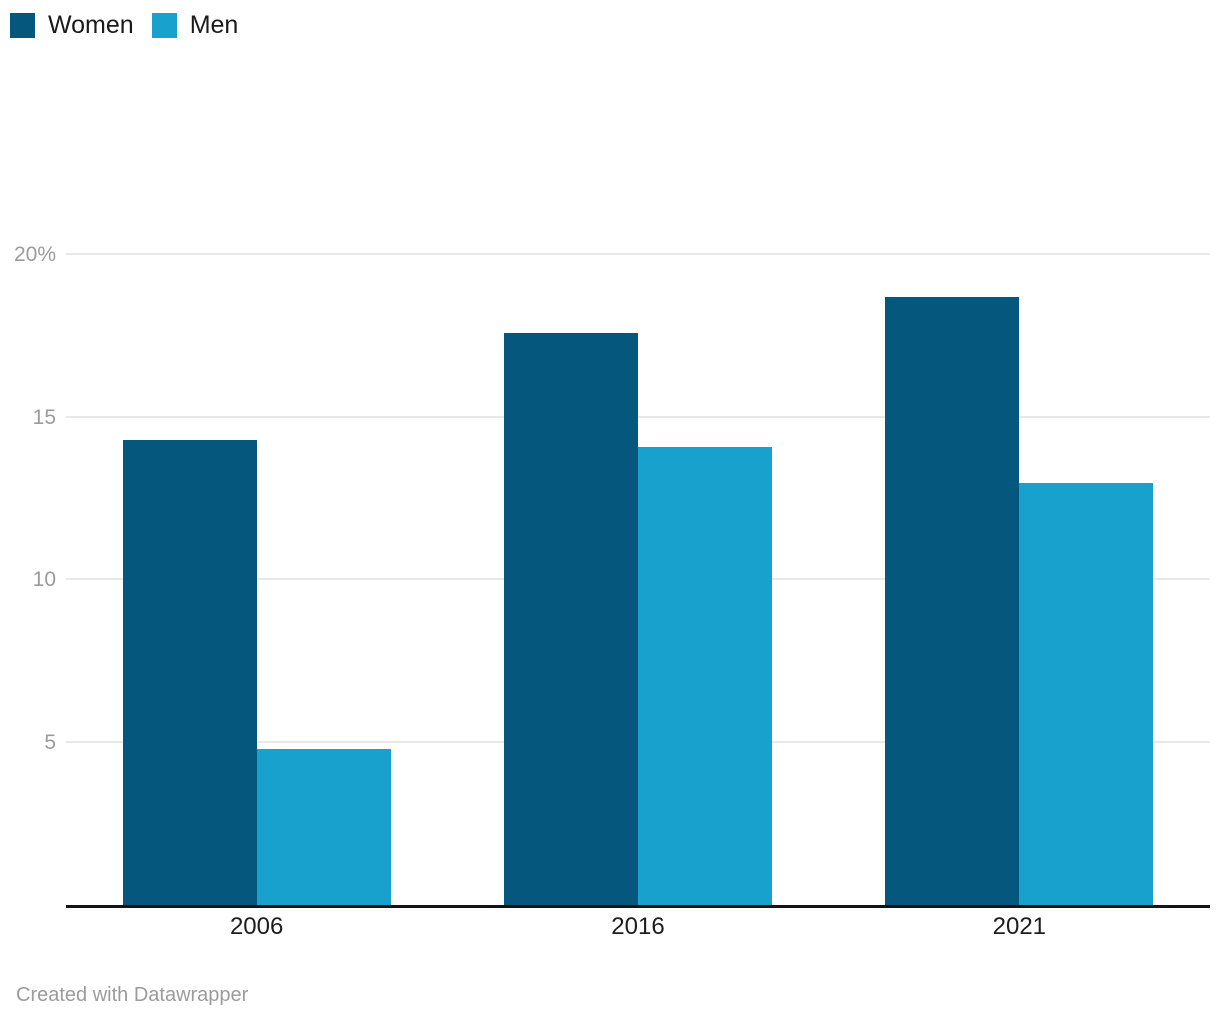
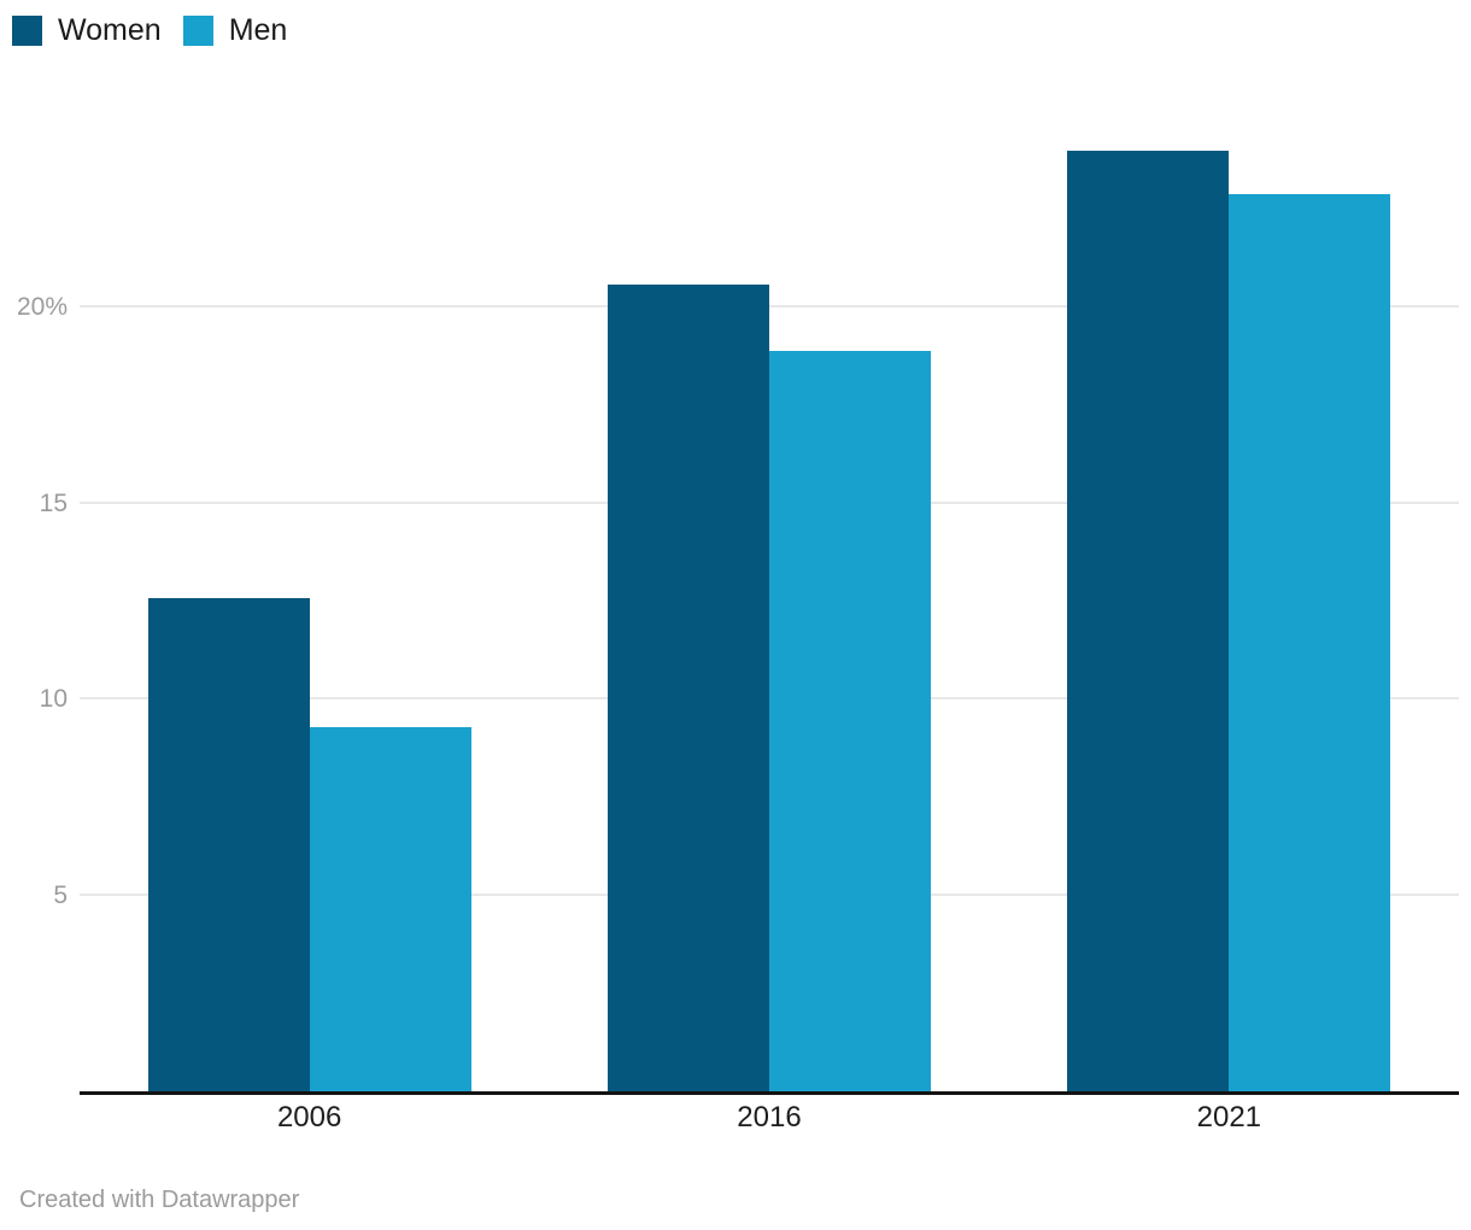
Women/2006: 14.3% -> 12.6%
Men/2006: 4.8% -> 9.3%
Women/2016: 17.6% -> 20.6%
Men/2016: 14.1% -> 18.9%
Women/2021: 18.7% -> 24.0%
Men/2021: 13.0% -> 22.9%
